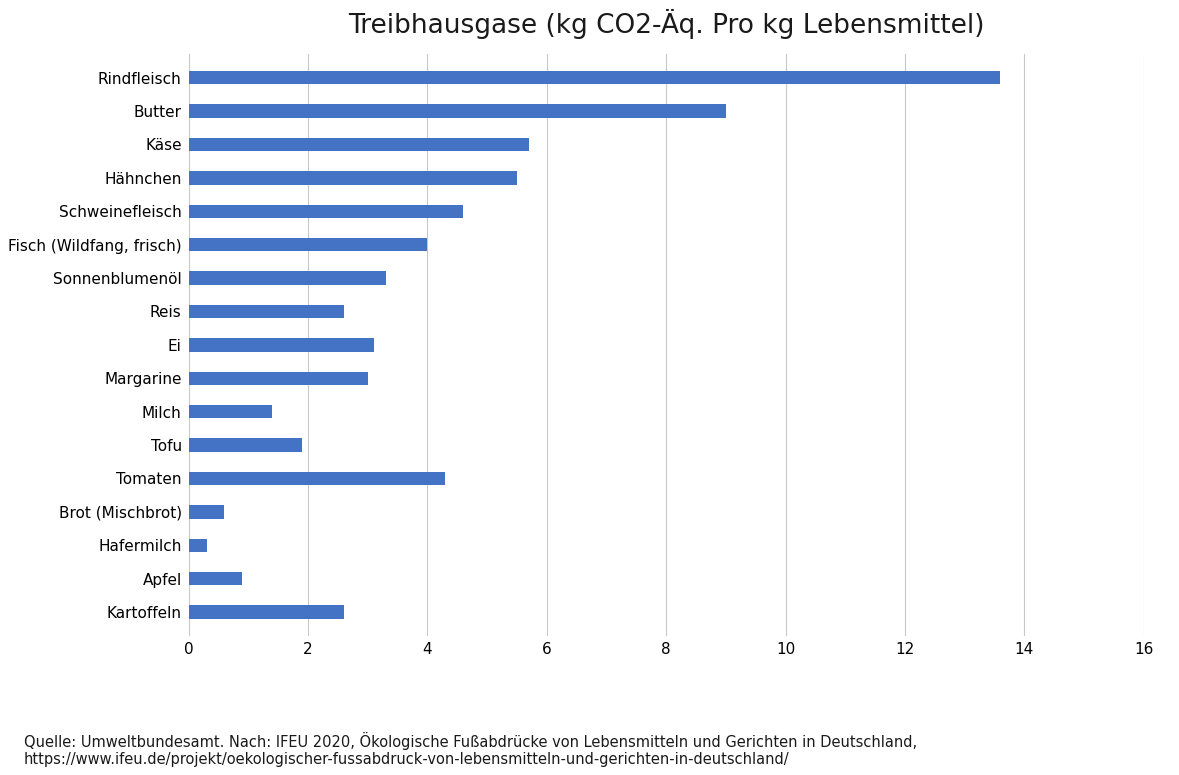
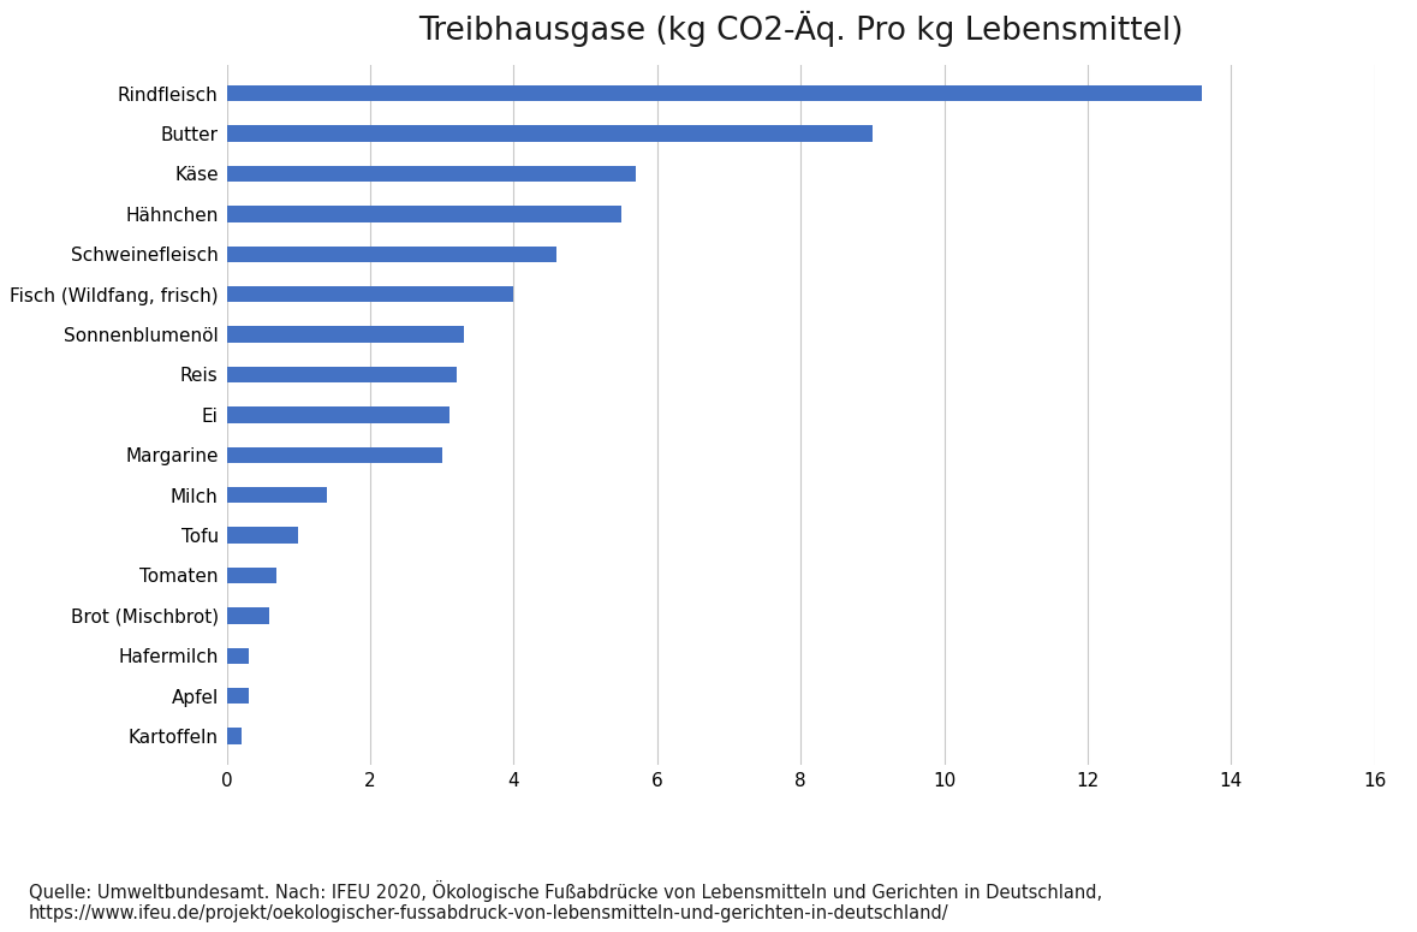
Reis: 2.6 -> 3.2
Tofu: 1.9 -> 1.0
Tomaten: 4.3 -> 0.7
Apfel: 0.9 -> 0.3
Kartoffeln: 2.6 -> 0.2
